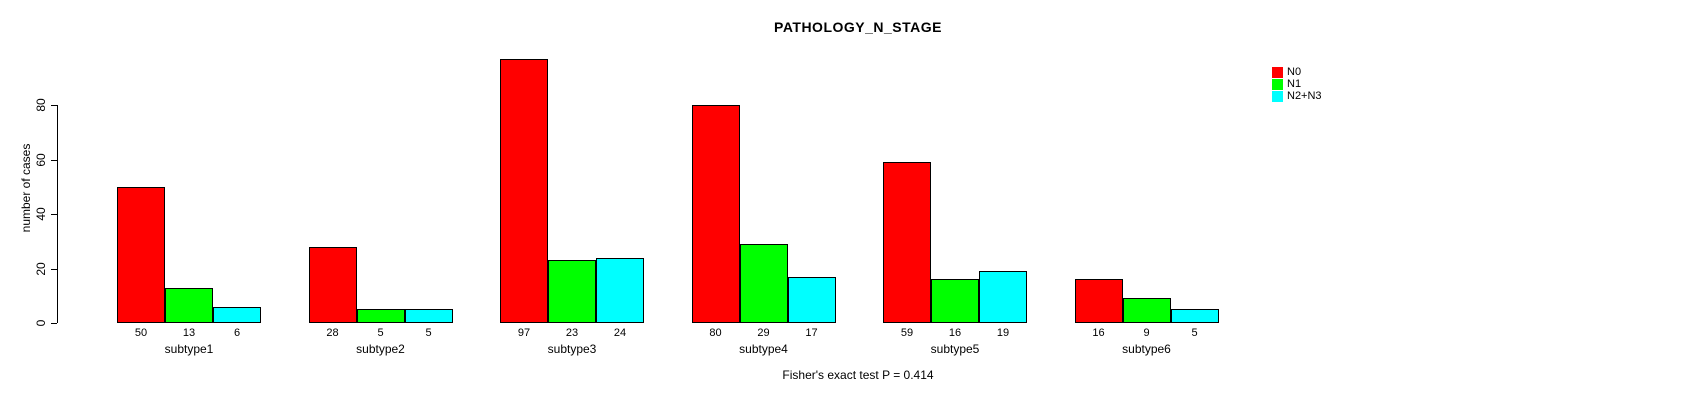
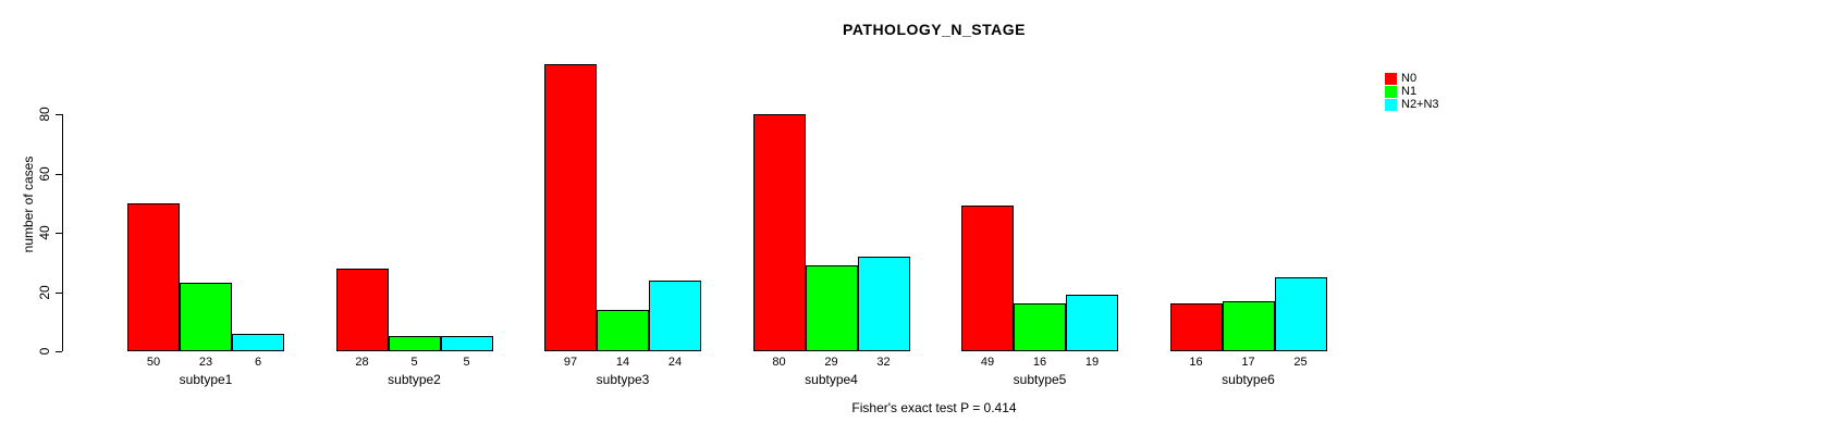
N1/subtype1: 13 -> 23
N1/subtype3: 23 -> 14
N2+N3/subtype4: 17 -> 32
N0/subtype5: 59 -> 49
N1/subtype6: 9 -> 17
N2+N3/subtype6: 5 -> 25
